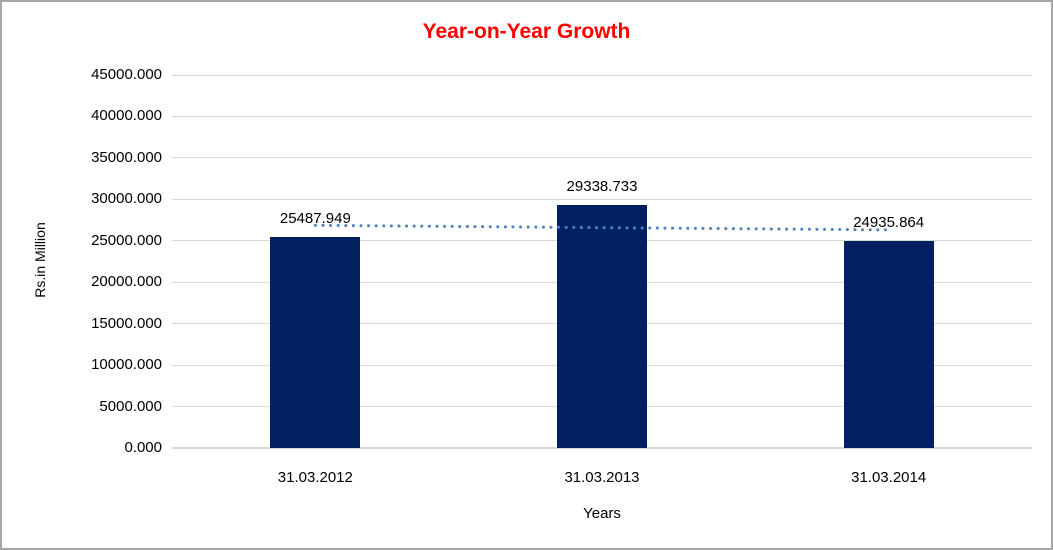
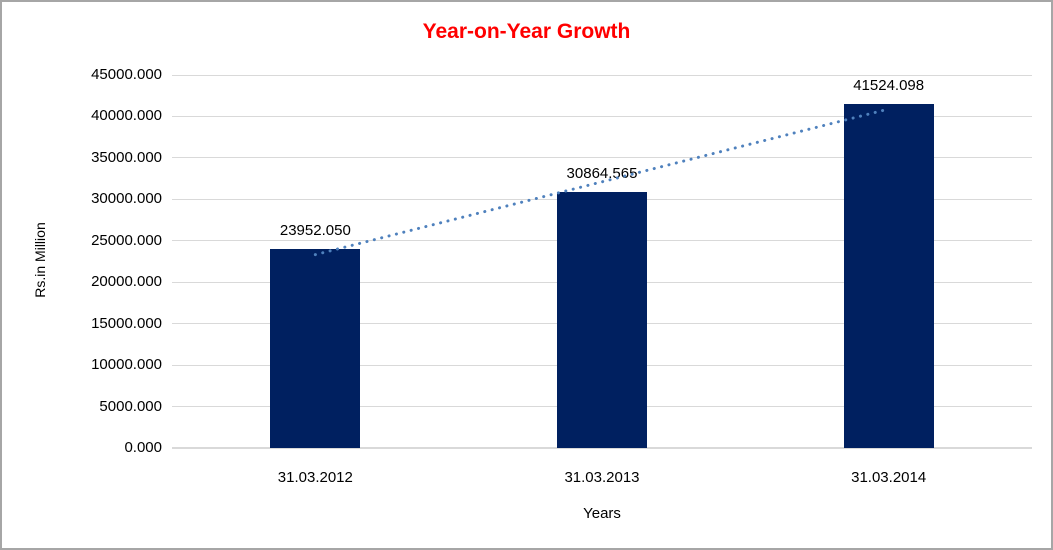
31.03.2012: 25487.949 -> 23952.050
31.03.2013: 29338.733 -> 30864.565
31.03.2014: 24935.864 -> 41524.098
